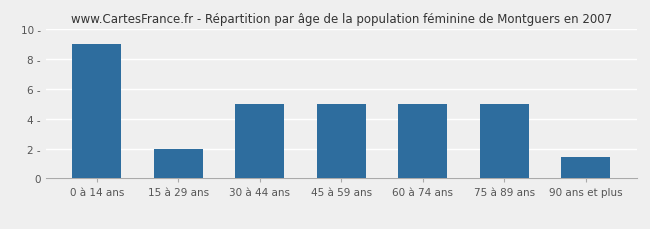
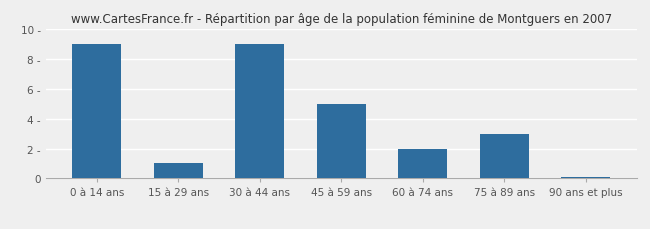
15 à 29 ans: 2.0 - -> 1.0 -
30 à 44 ans: 5.0 - -> 9.0 -
60 à 74 ans: 5.0 - -> 2.0 -
75 à 89 ans: 5.0 - -> 3.0 -
90 ans et plus: 1.4 - -> 0.1 -
